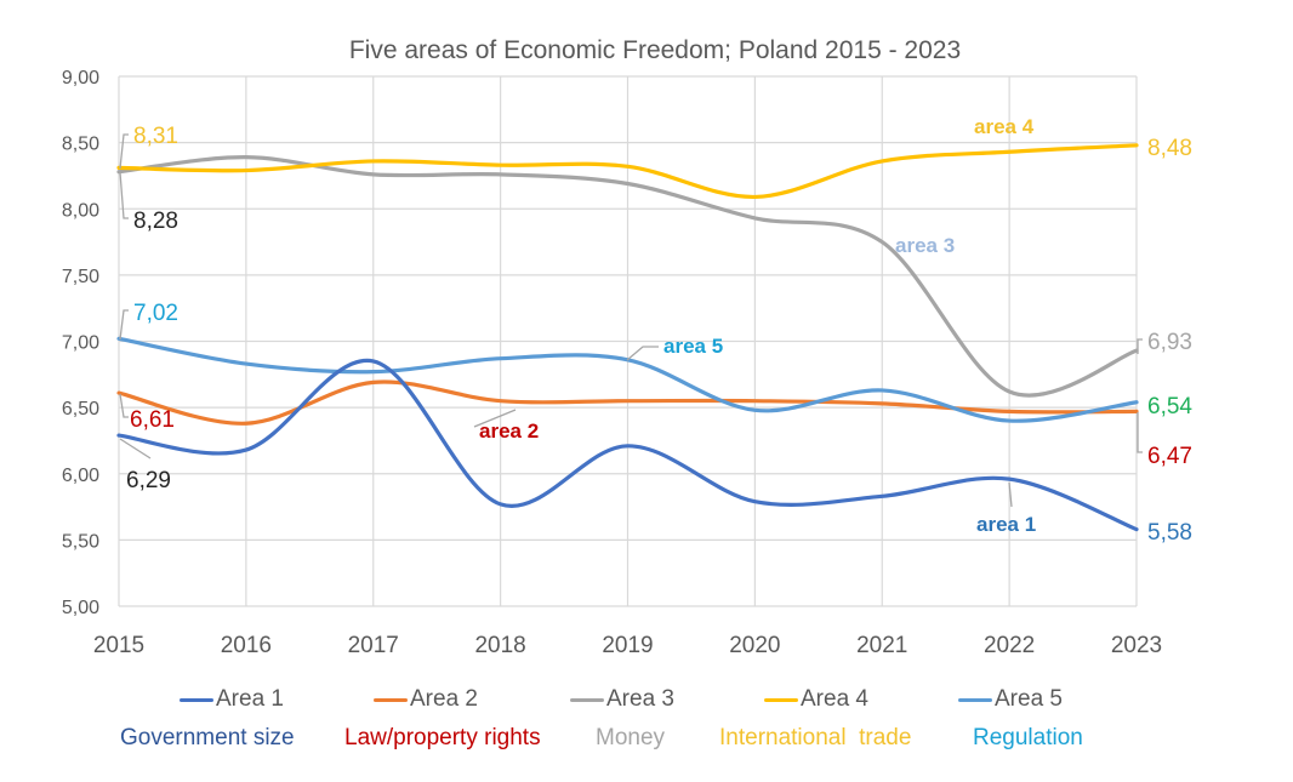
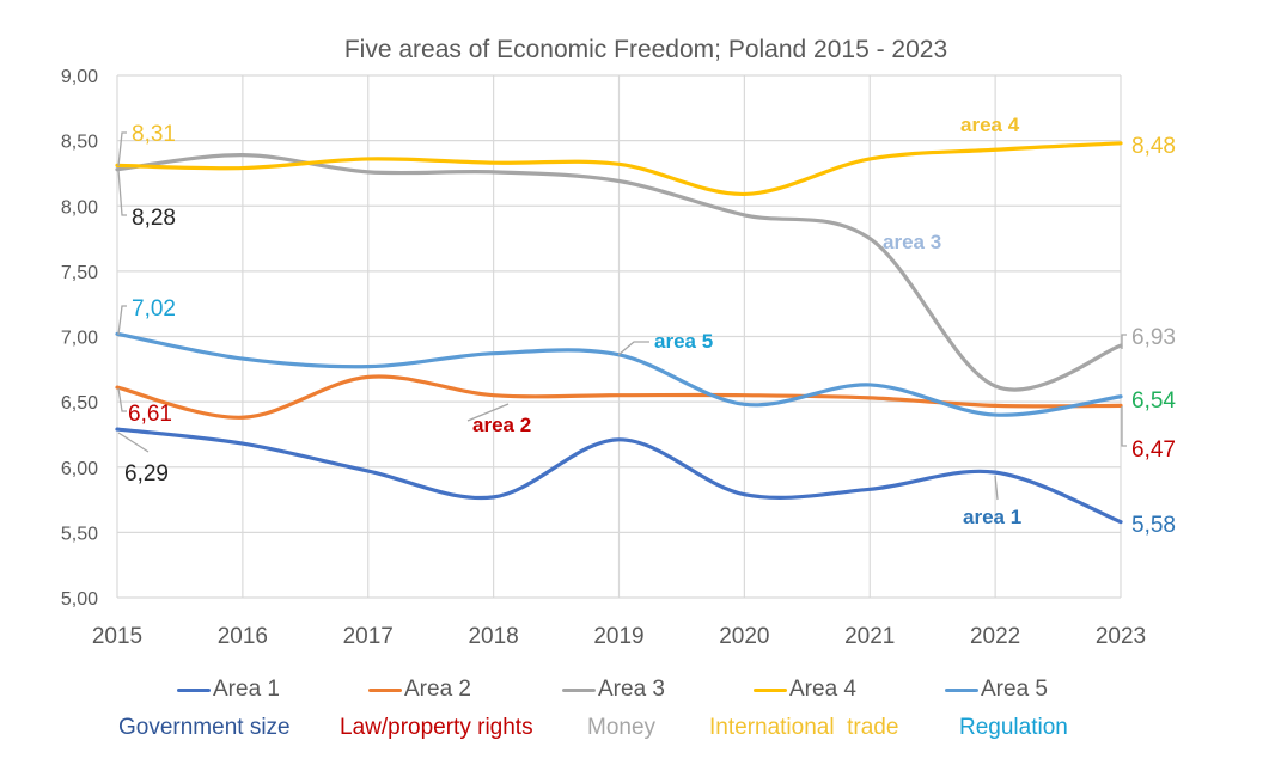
Area 1/2017: 6,85 -> 5,97
